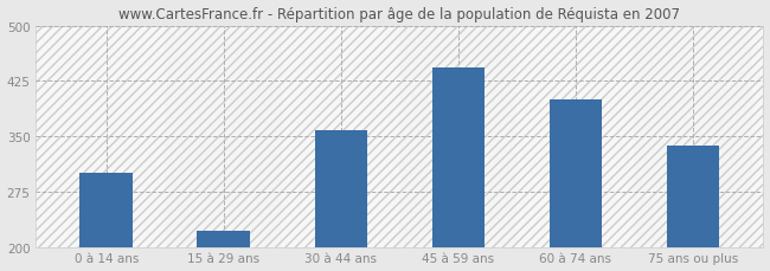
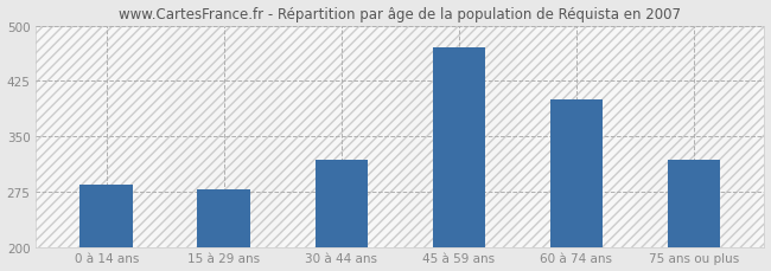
0 à 14 ans: 300 -> 284
15 à 29 ans: 222 -> 278
30 à 44 ans: 358 -> 318
45 à 59 ans: 443 -> 470
75 ans ou plus: 338 -> 318
